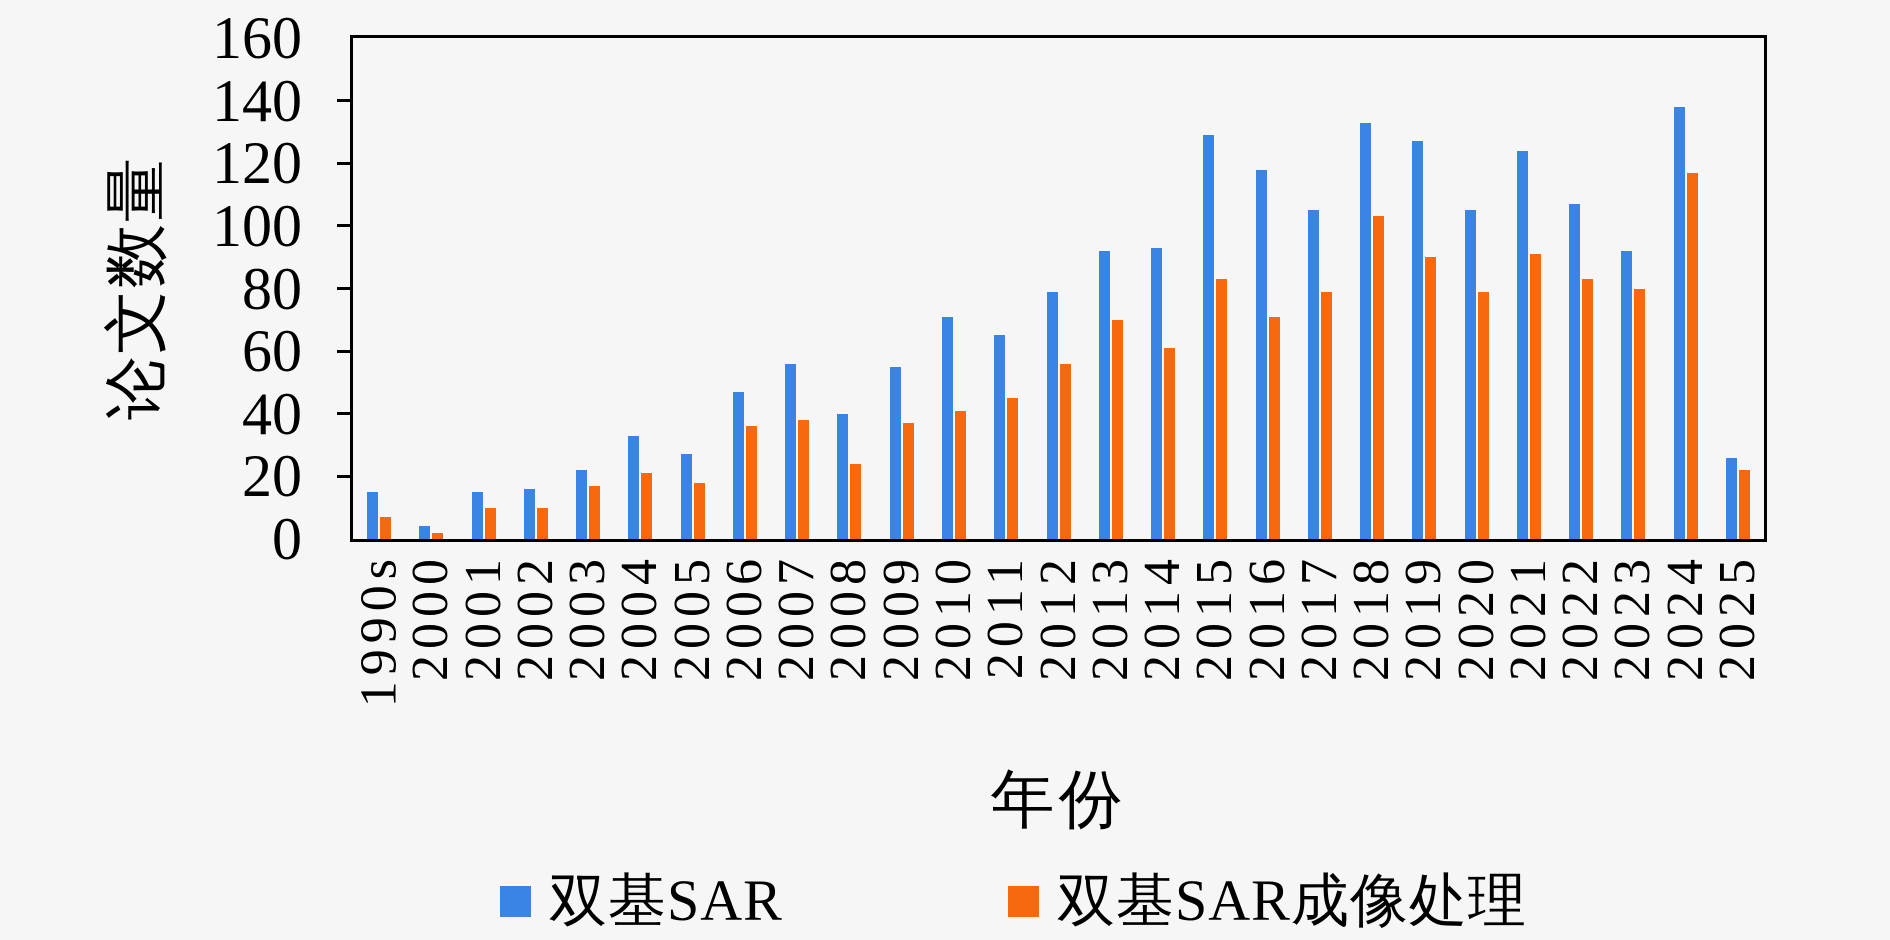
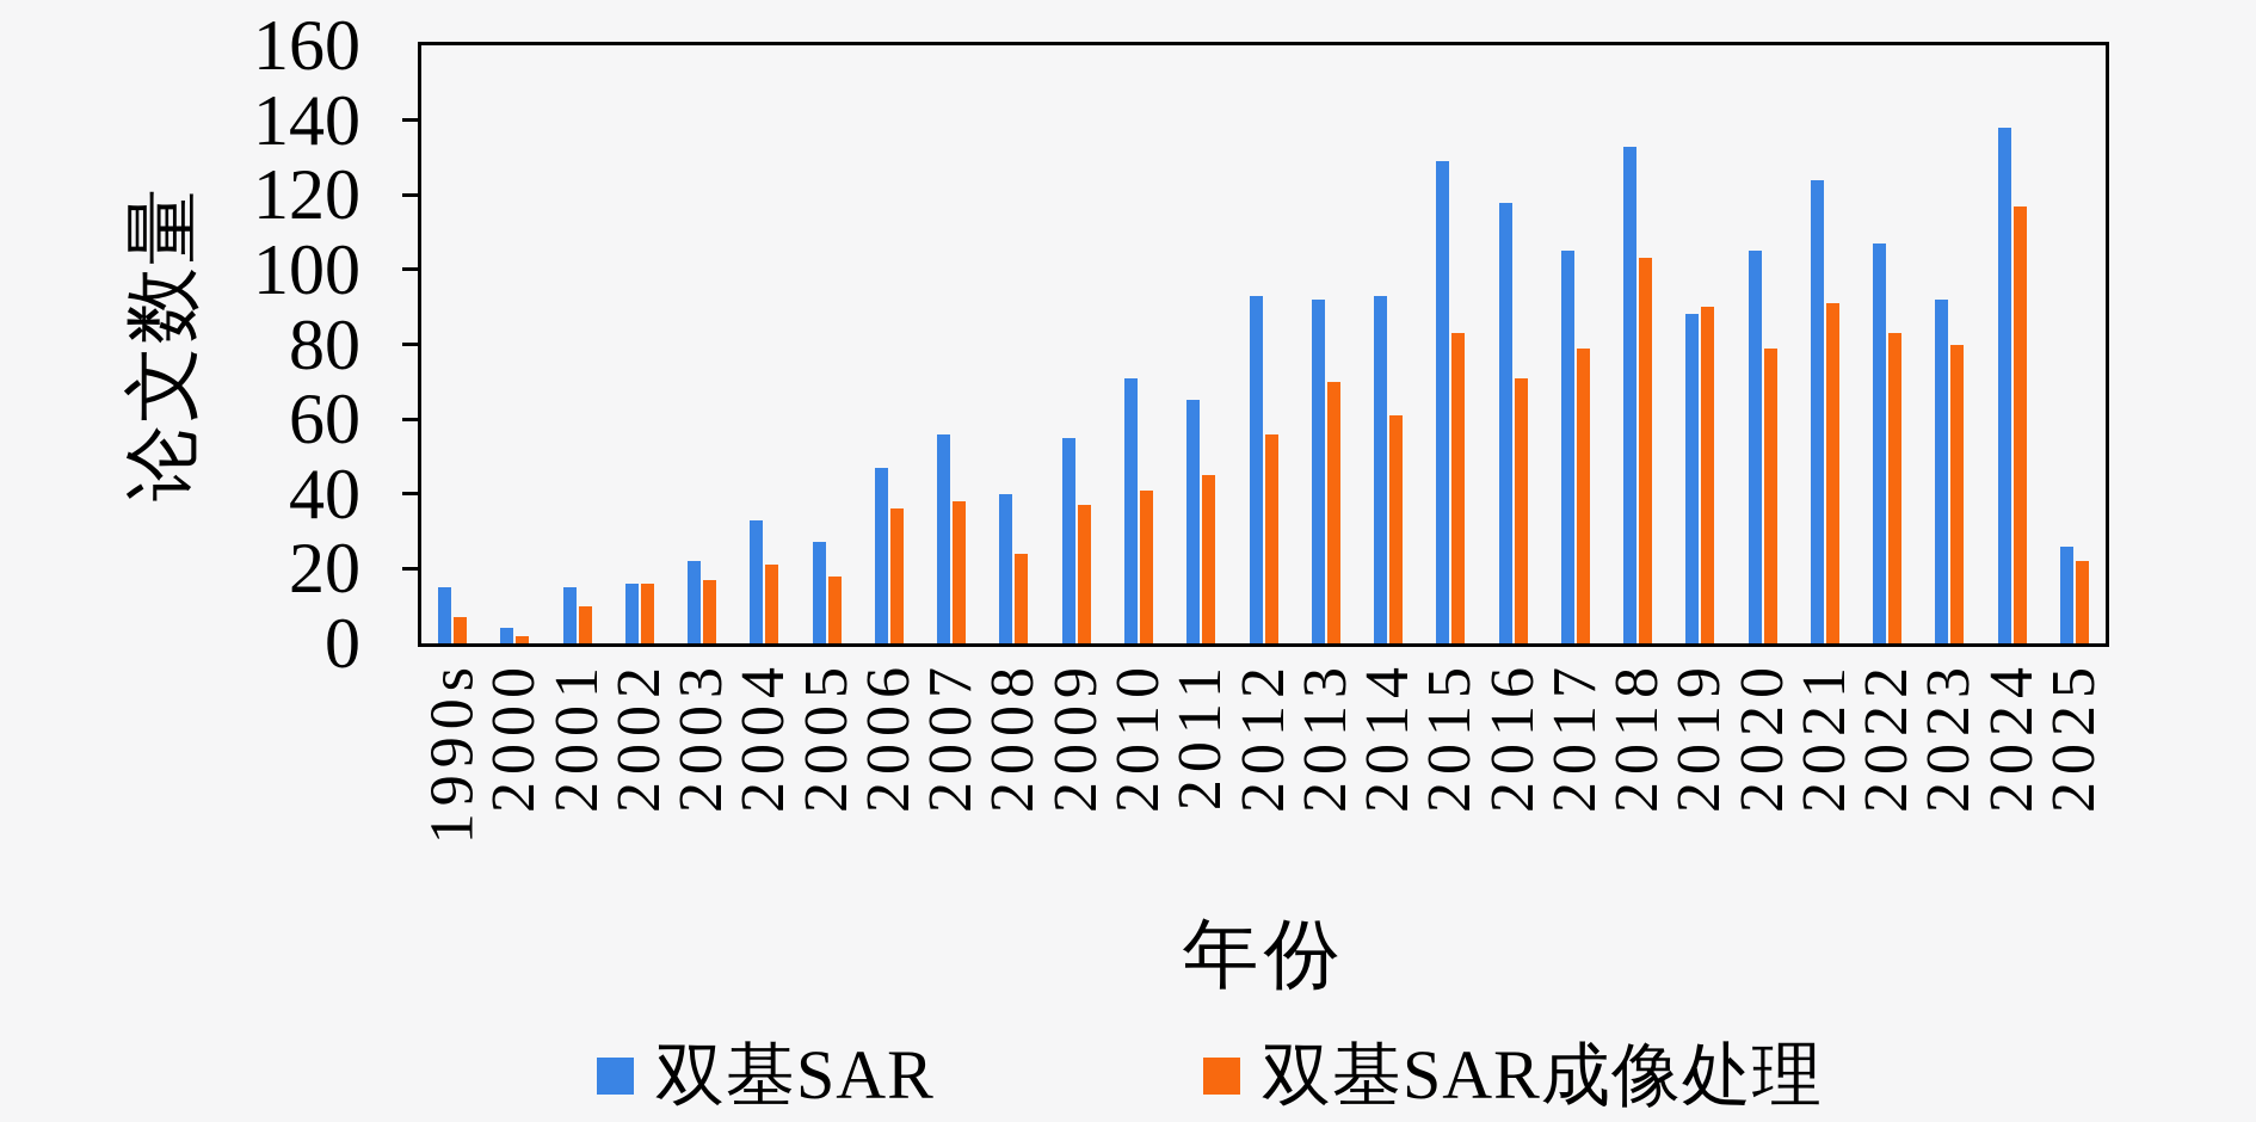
双基SAR成像处理/2002: 10 -> 16
双基SAR/2012: 79 -> 93
双基SAR/2019: 127 -> 88
